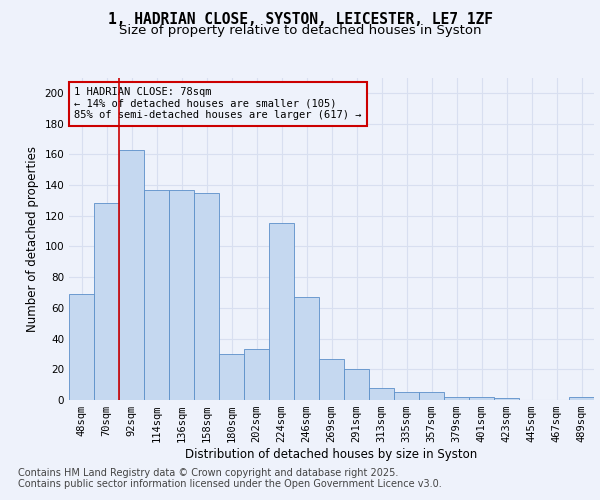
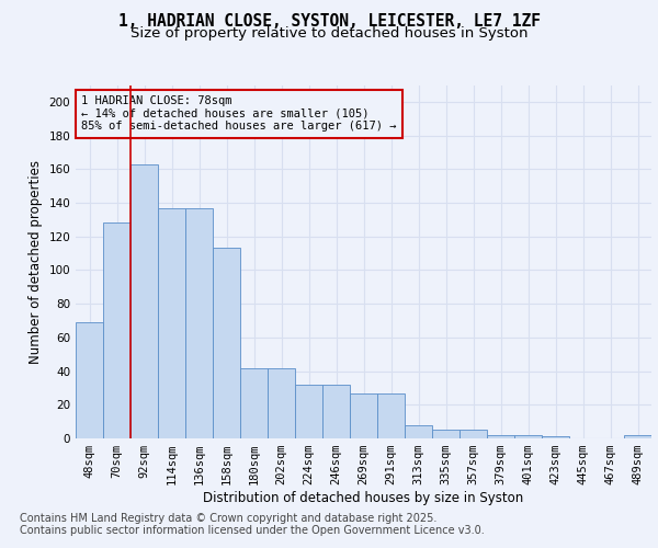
158sqm: 135 -> 113
180sqm: 30 -> 42
202sqm: 33 -> 42
224sqm: 115 -> 32
246sqm: 67 -> 32
291sqm: 20 -> 27
